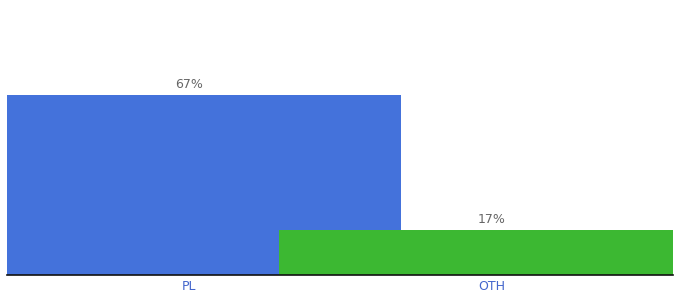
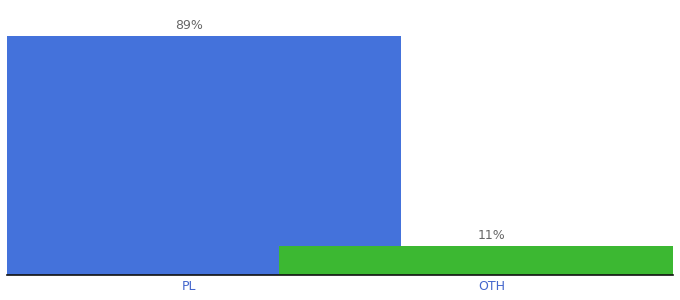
PL: 67% -> 89%
OTH: 17% -> 11%
